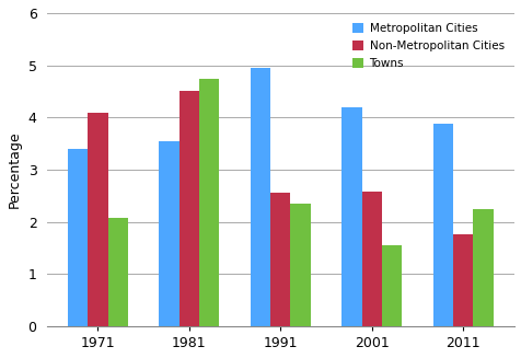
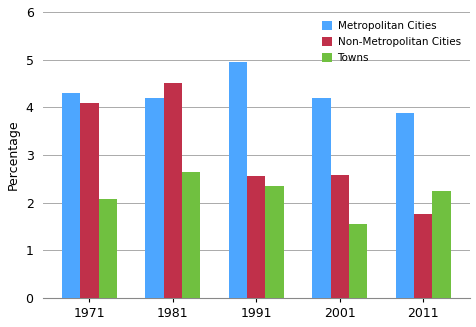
Metropolitan Cities/1971: 3.40 -> 4.30
Metropolitan Cities/1981: 3.55 -> 4.20
Towns/1981: 4.75 -> 2.65
